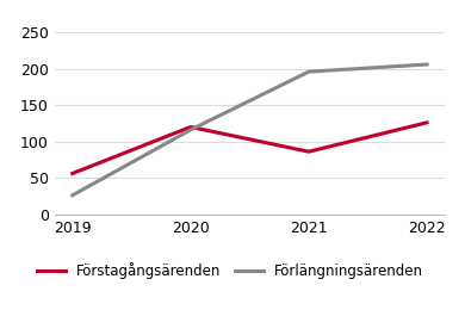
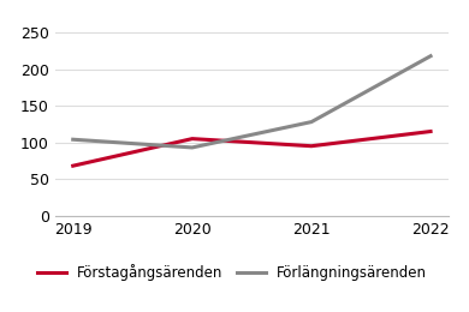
Förstagångsärenden/2019: 56 -> 68
Förlängningsärenden/2019: 26 -> 104
Förstagångsärenden/2020: 120 -> 105
Förlängningsärenden/2020: 116 -> 93
Förstagångsärenden/2021: 86 -> 95
Förlängningsärenden/2021: 196 -> 128
Förstagångsärenden/2022: 126 -> 115
Förlängningsärenden/2022: 206 -> 218
